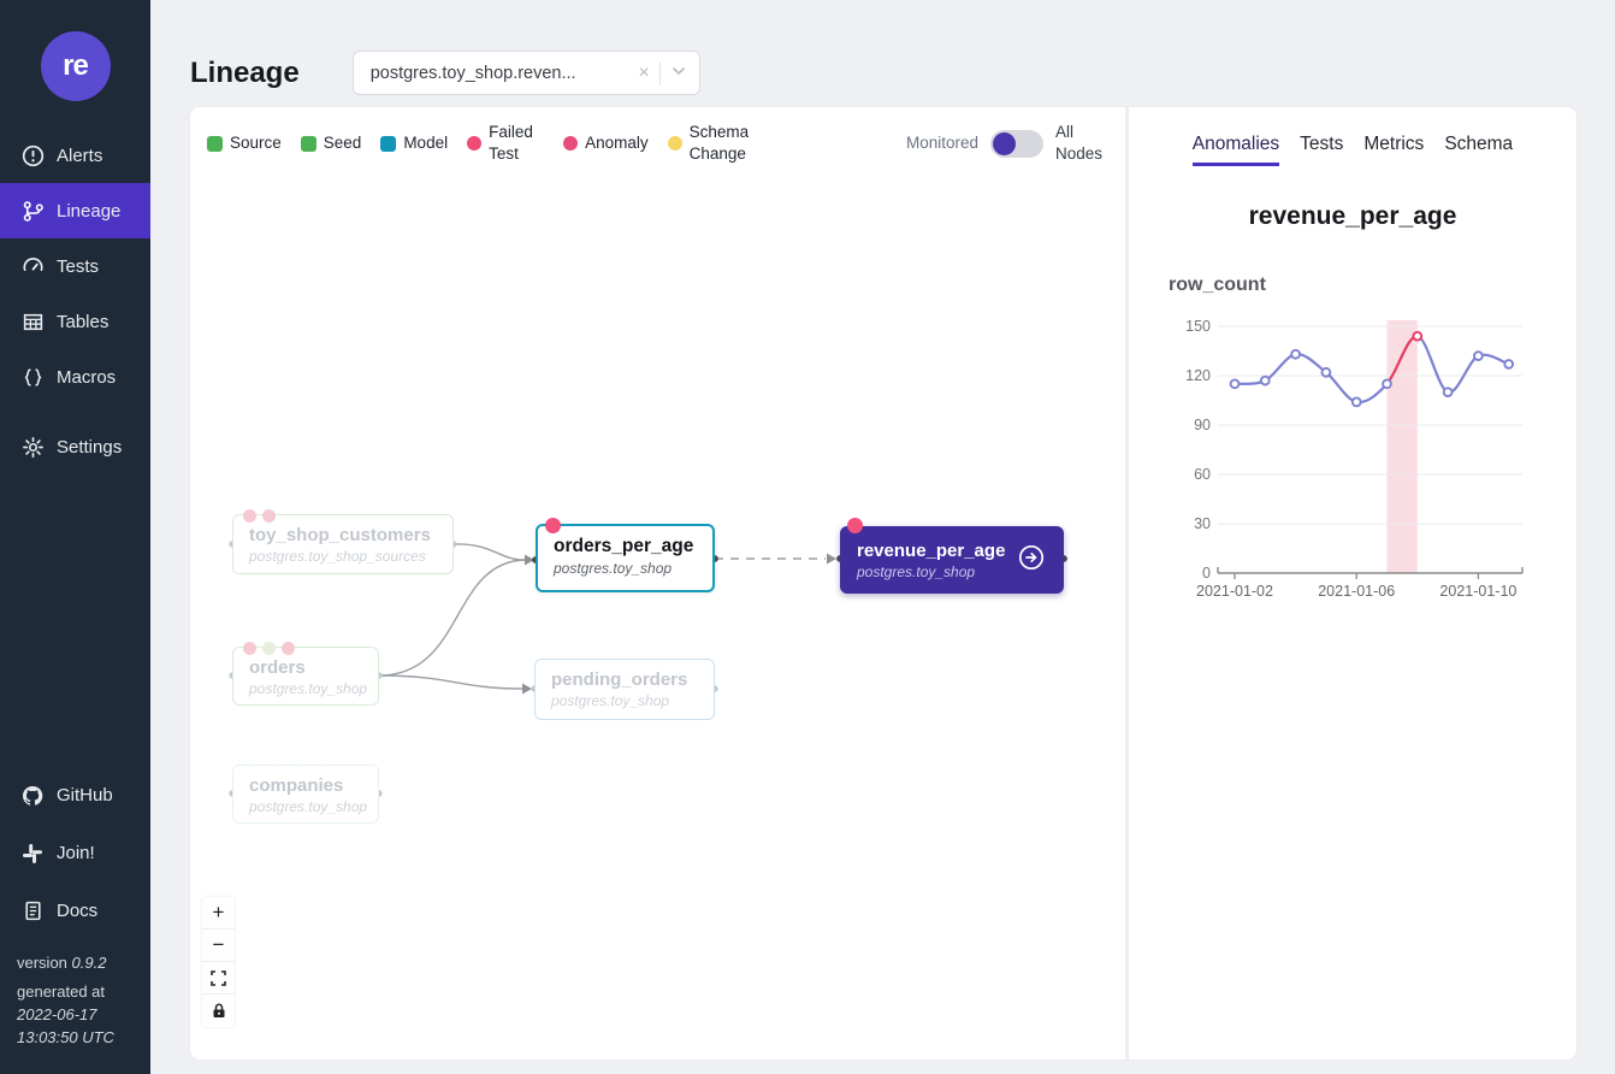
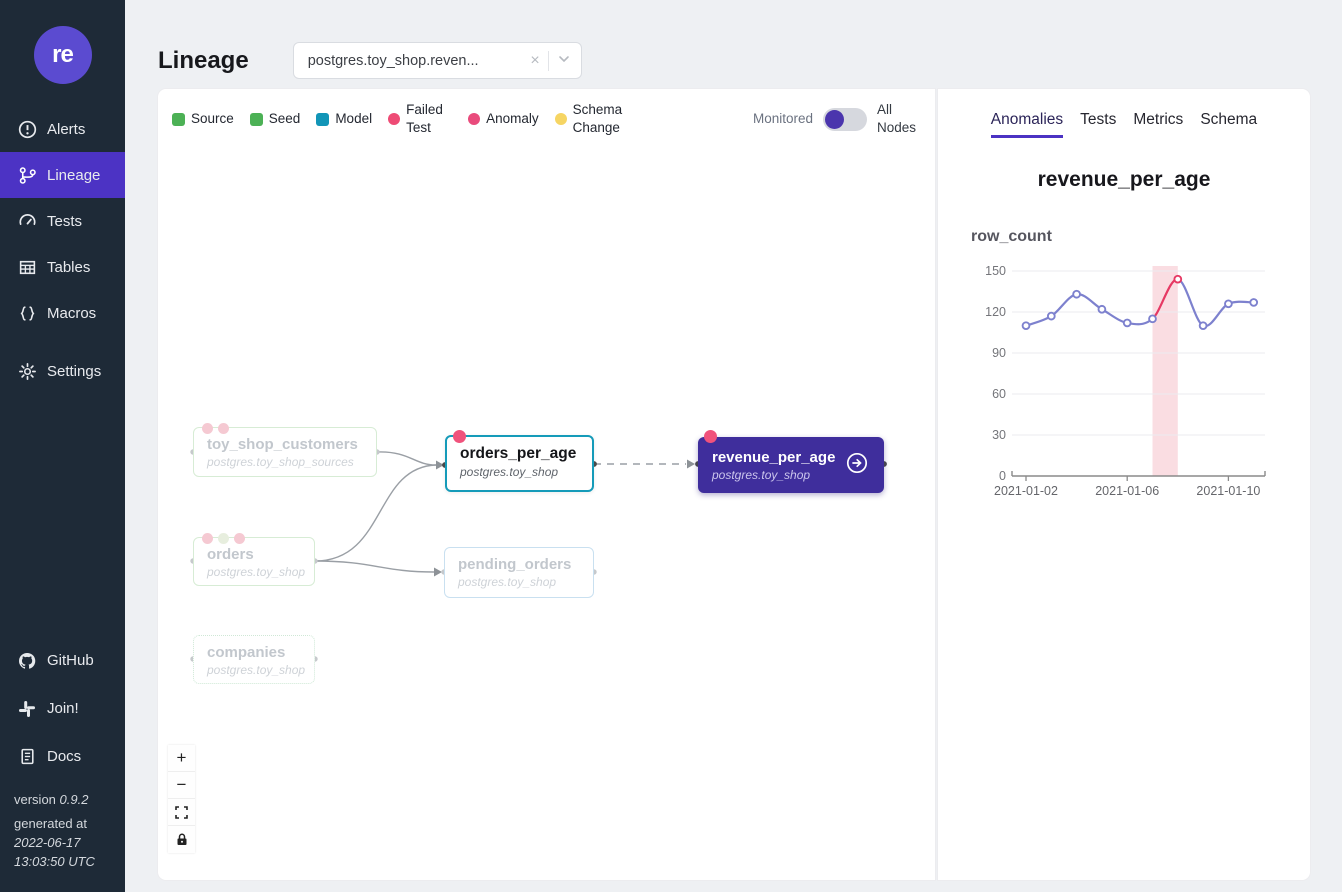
2021-01-02: 115 -> 110
2021-01-06: 104 -> 112
2021-01-10: 132 -> 126
